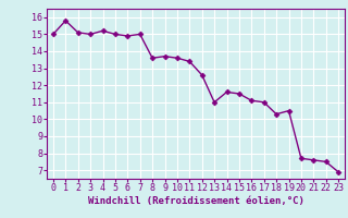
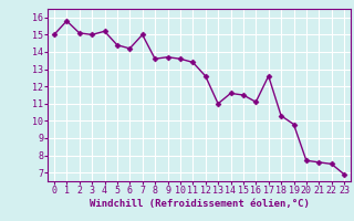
5: 15.0 -> 14.4
6: 14.9 -> 14.2
17: 11.0 -> 12.6
19: 10.5 -> 9.8
